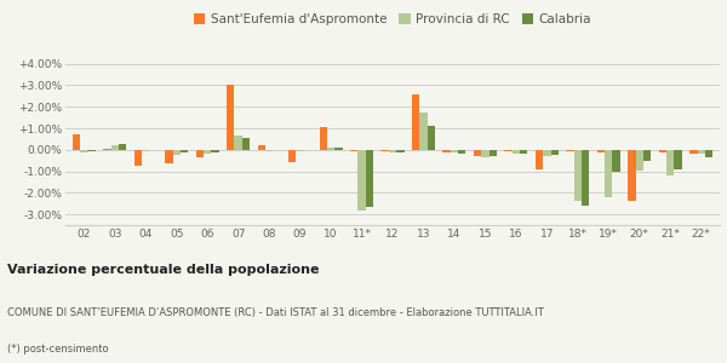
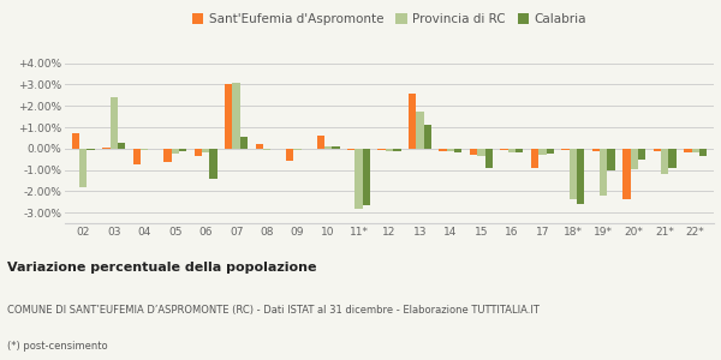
Provincia di RC/02: -0.1% -> -1.8%
Provincia di RC/03: 0.2% -> 2.4%
Calabria/06: -0.1% -> -1.4%
Provincia di RC/07: 0.7% -> 3.1%
Sant'Eufemia d'Aspromonte/10: 1.1% -> 0.6%
Calabria/15: -0.3% -> -0.9%
